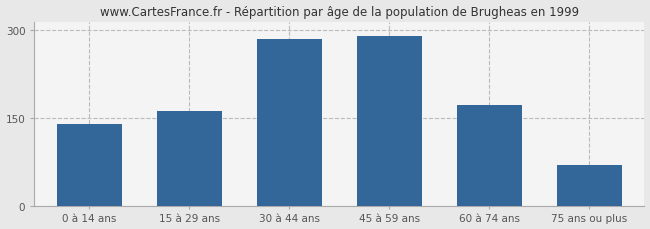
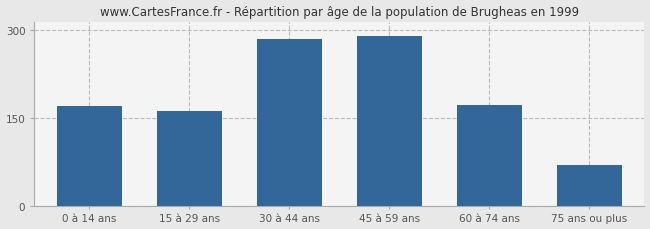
0 à 14 ans: 140 -> 170
